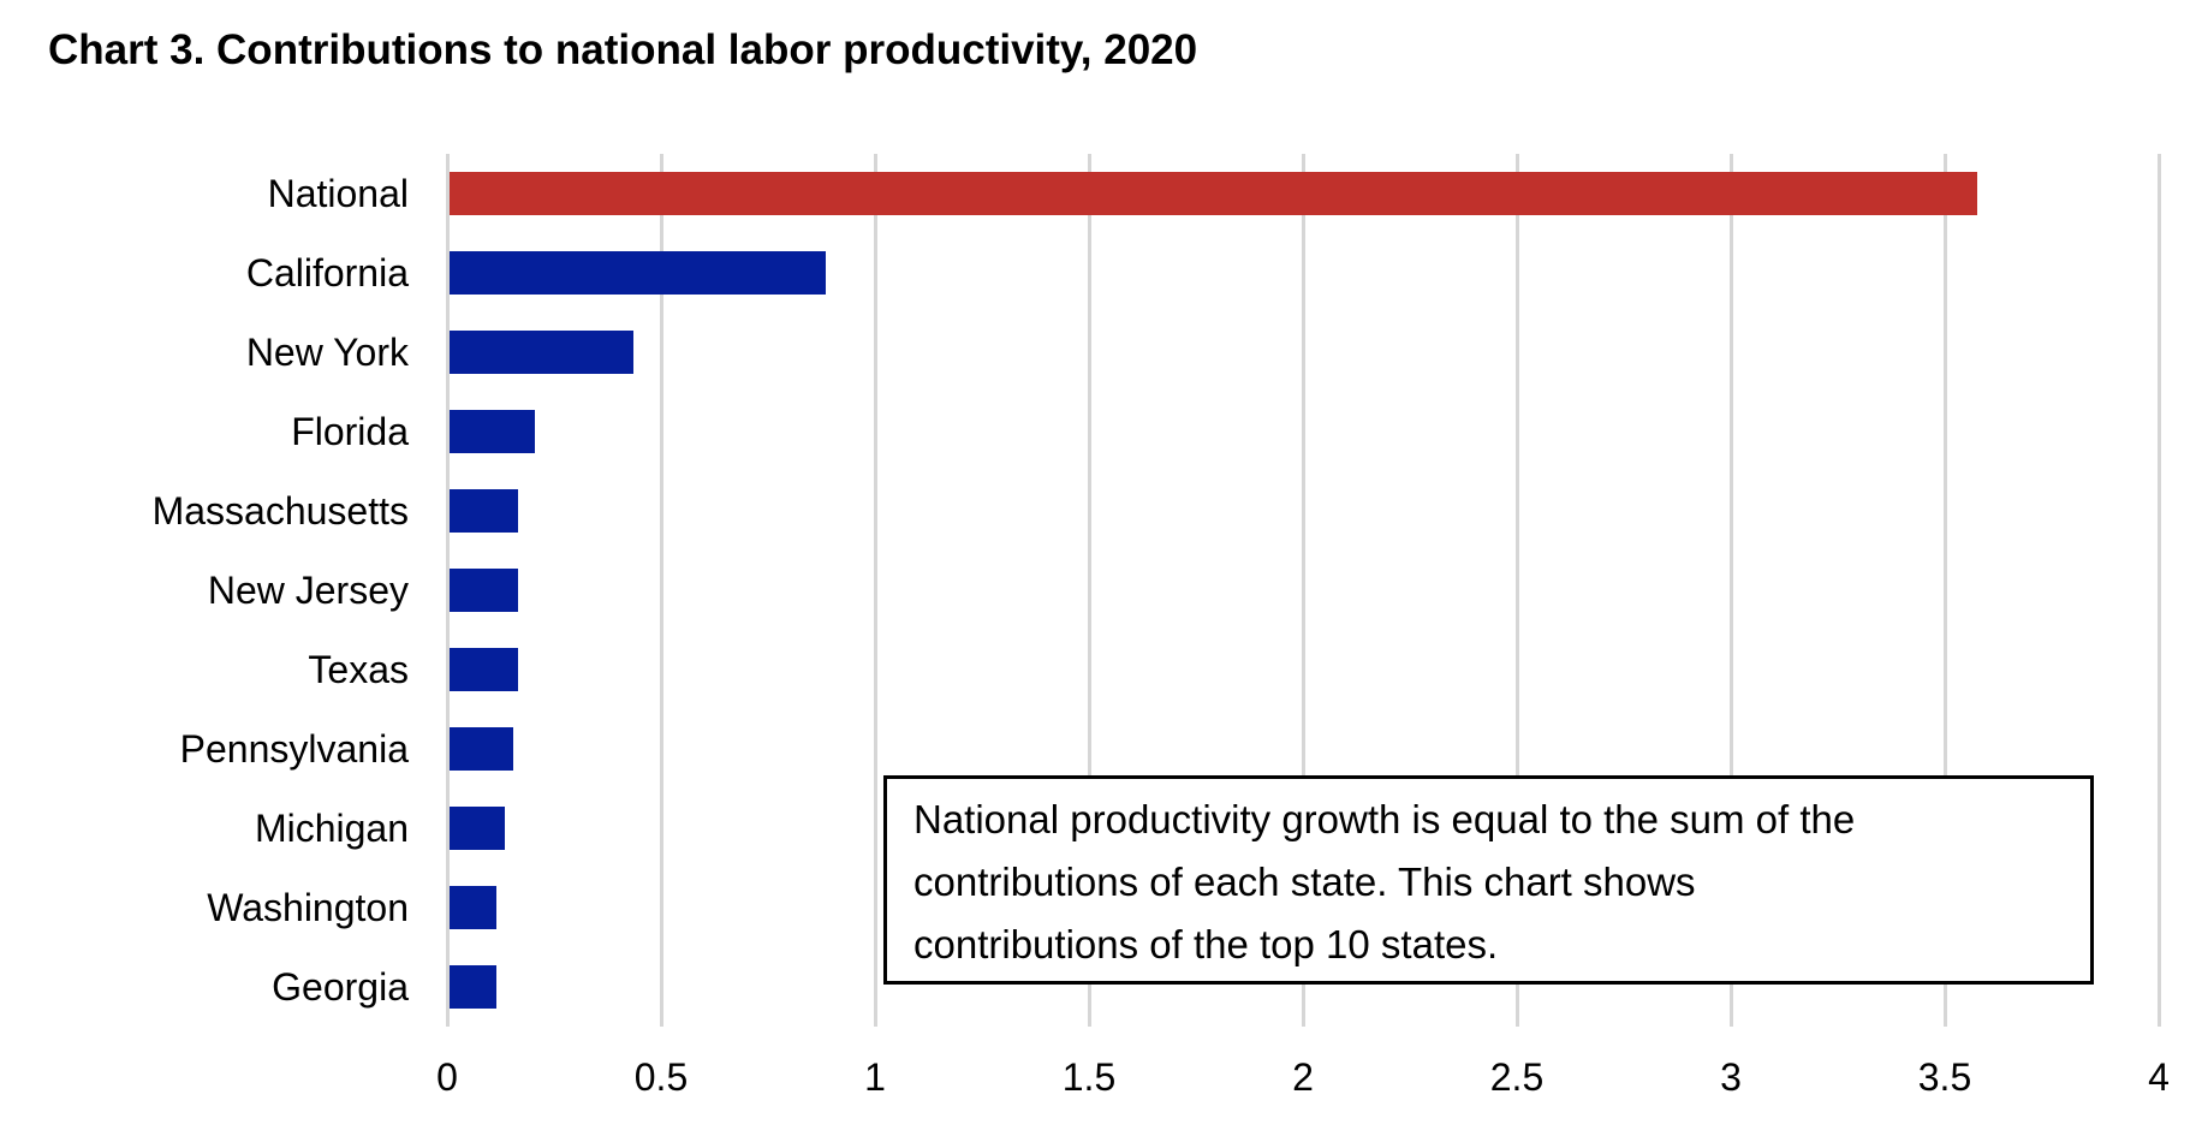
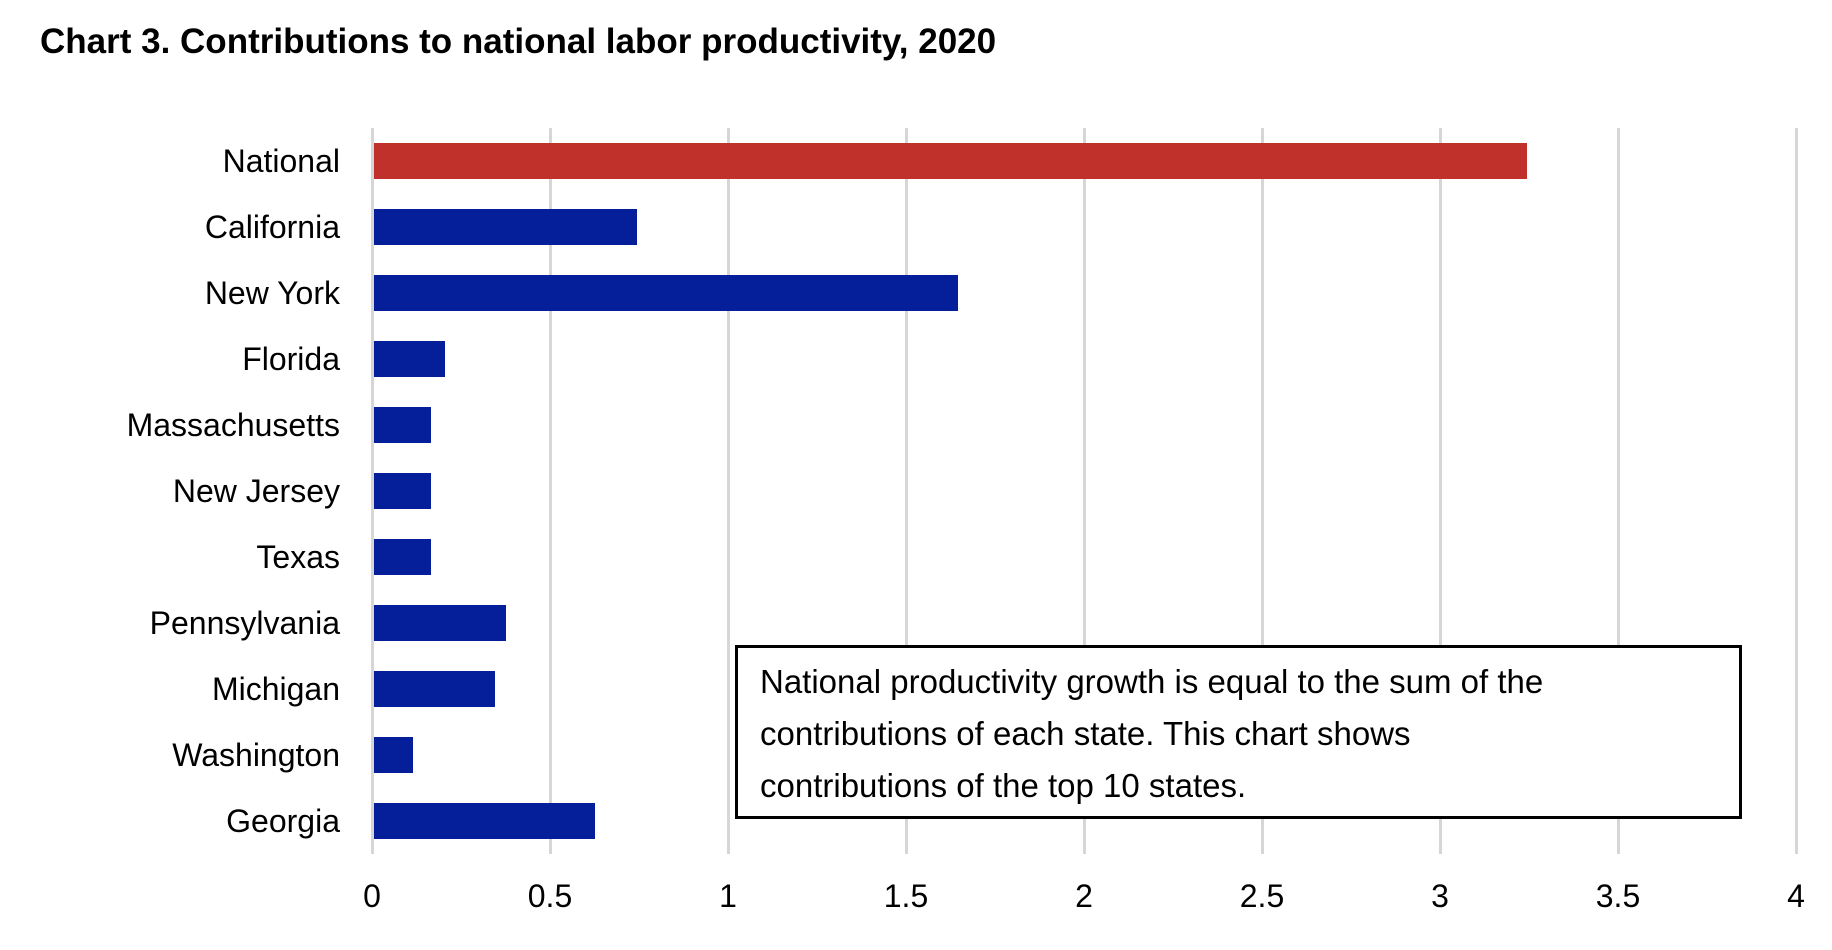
National: 3.57 -> 3.24
California: 0.88 -> 0.74
New York: 0.43 -> 1.64
Pennsylvania: 0.15 -> 0.37
Michigan: 0.13 -> 0.34
Georgia: 0.11 -> 0.62
